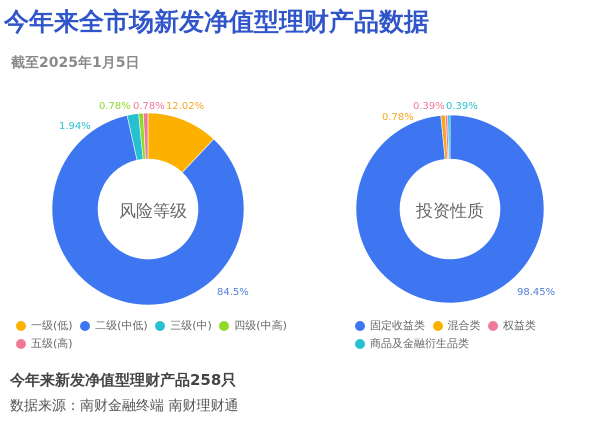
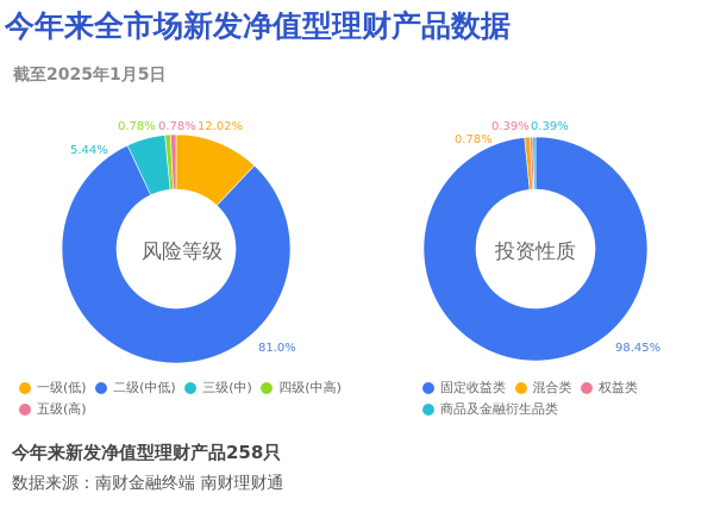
风险等级/二级(中低): 84.5% -> 81.0%
风险等级/三级(中): 1.94% -> 5.44%
